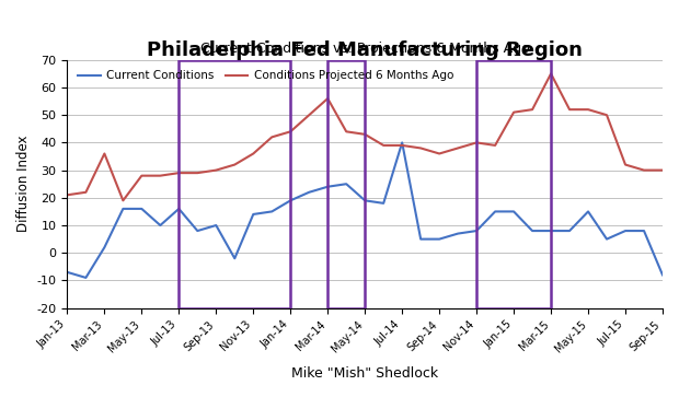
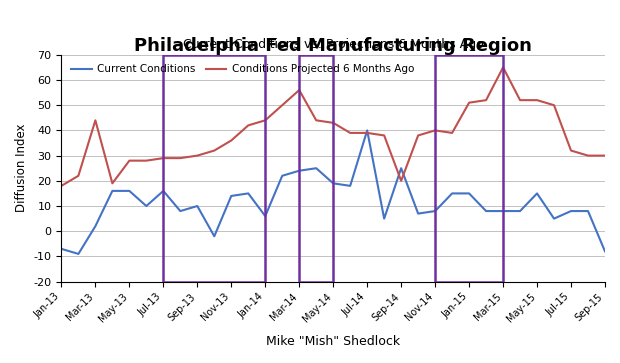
Conditions Projected 6 Months Ago/Jan-13: 21 -> 18
Conditions Projected 6 Months Ago/Mar-13: 36 -> 44
Current Conditions/Jan-14: 19 -> 6
Current Conditions/Sep-14: 5 -> 25
Conditions Projected 6 Months Ago/Sep-14: 36 -> 20
